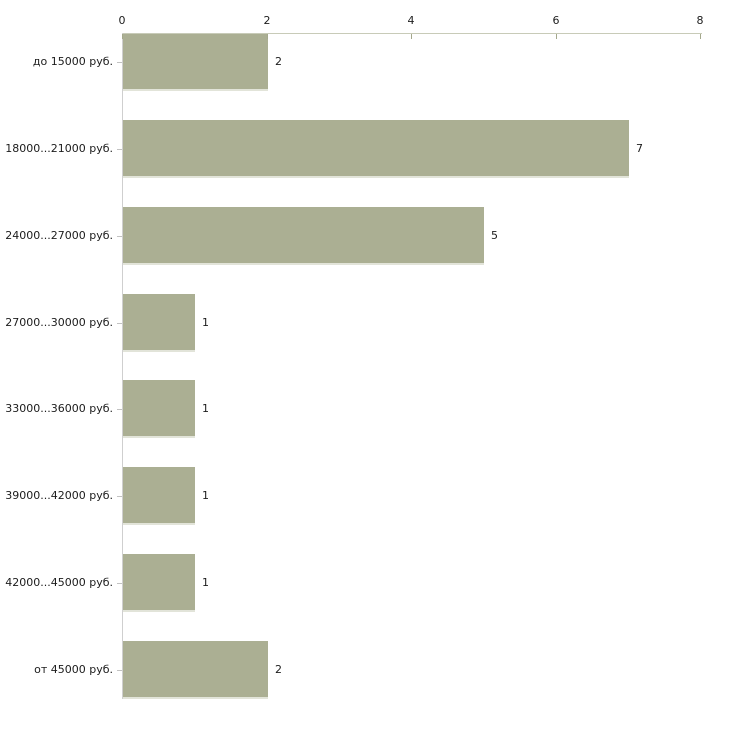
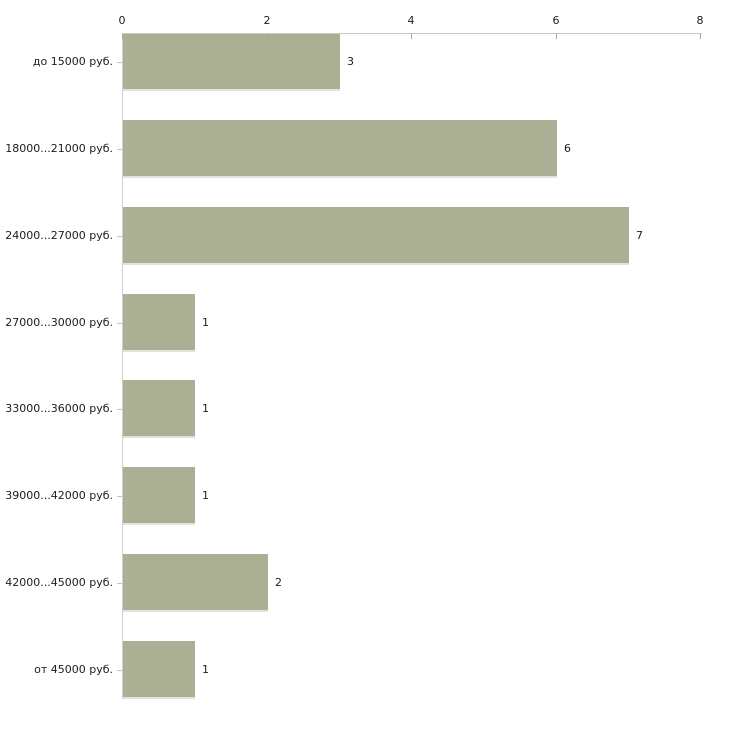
до 15000 руб.: 2 -> 3
18000...21000 руб.: 7 -> 6
24000...27000 руб.: 5 -> 7
42000...45000 руб.: 1 -> 2
от 45000 руб.: 2 -> 1
